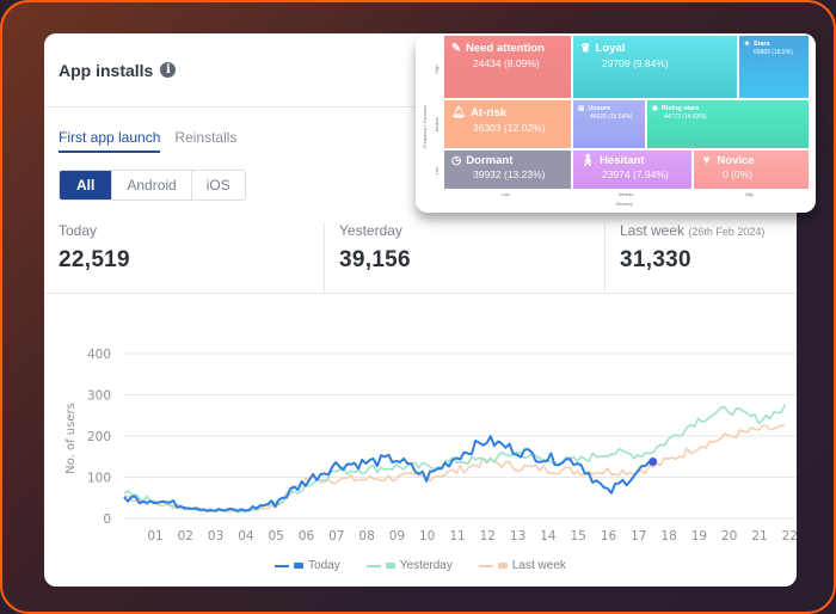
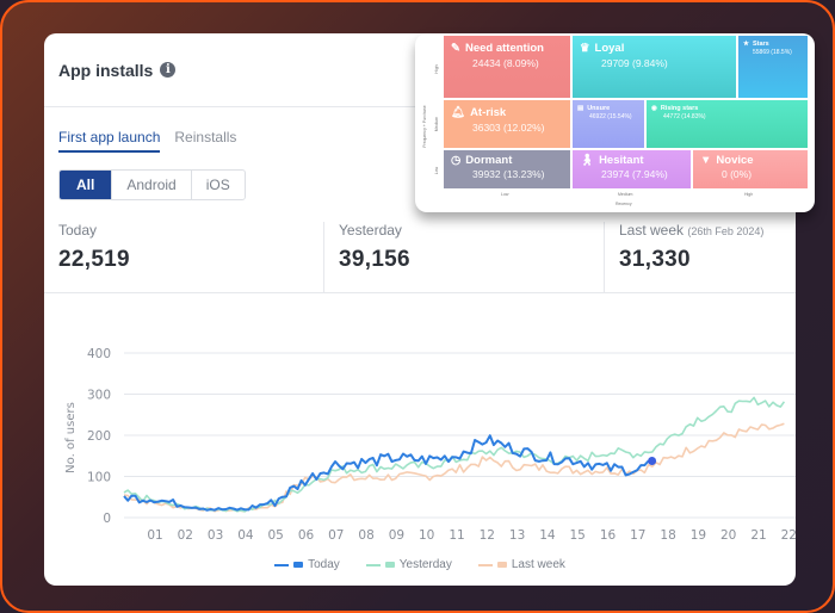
Today/10: 100 -> 140
Yesterday/12: 140 -> 160
Today/16: 60 -> 120
Yesterday/21: 240 -> 280
